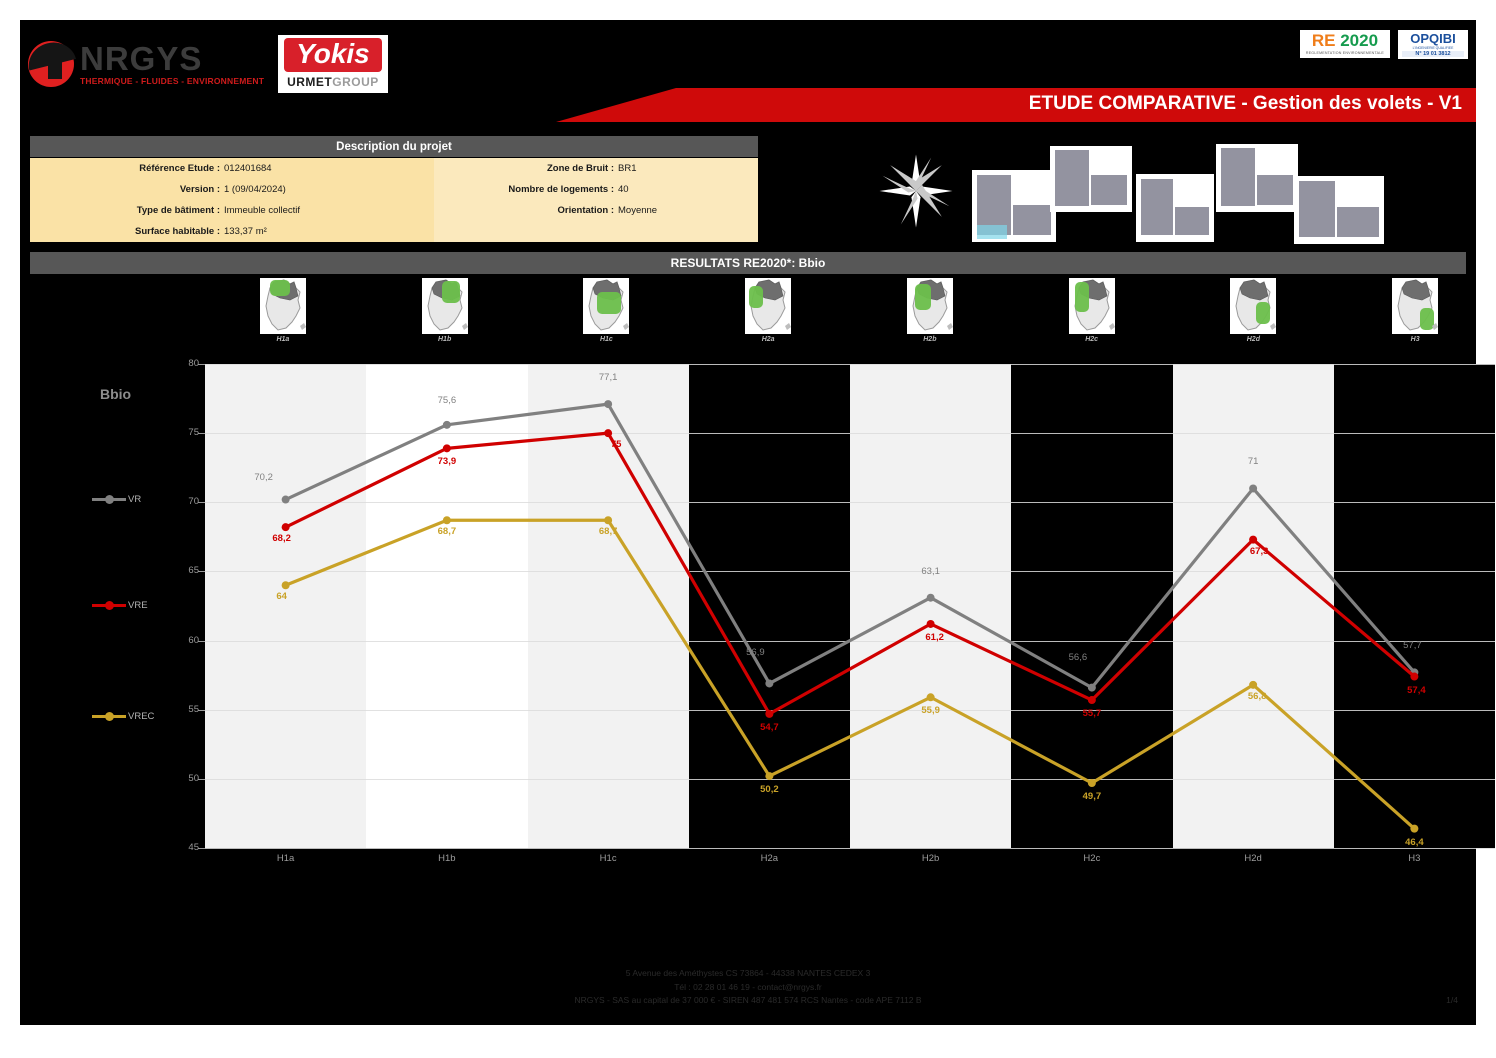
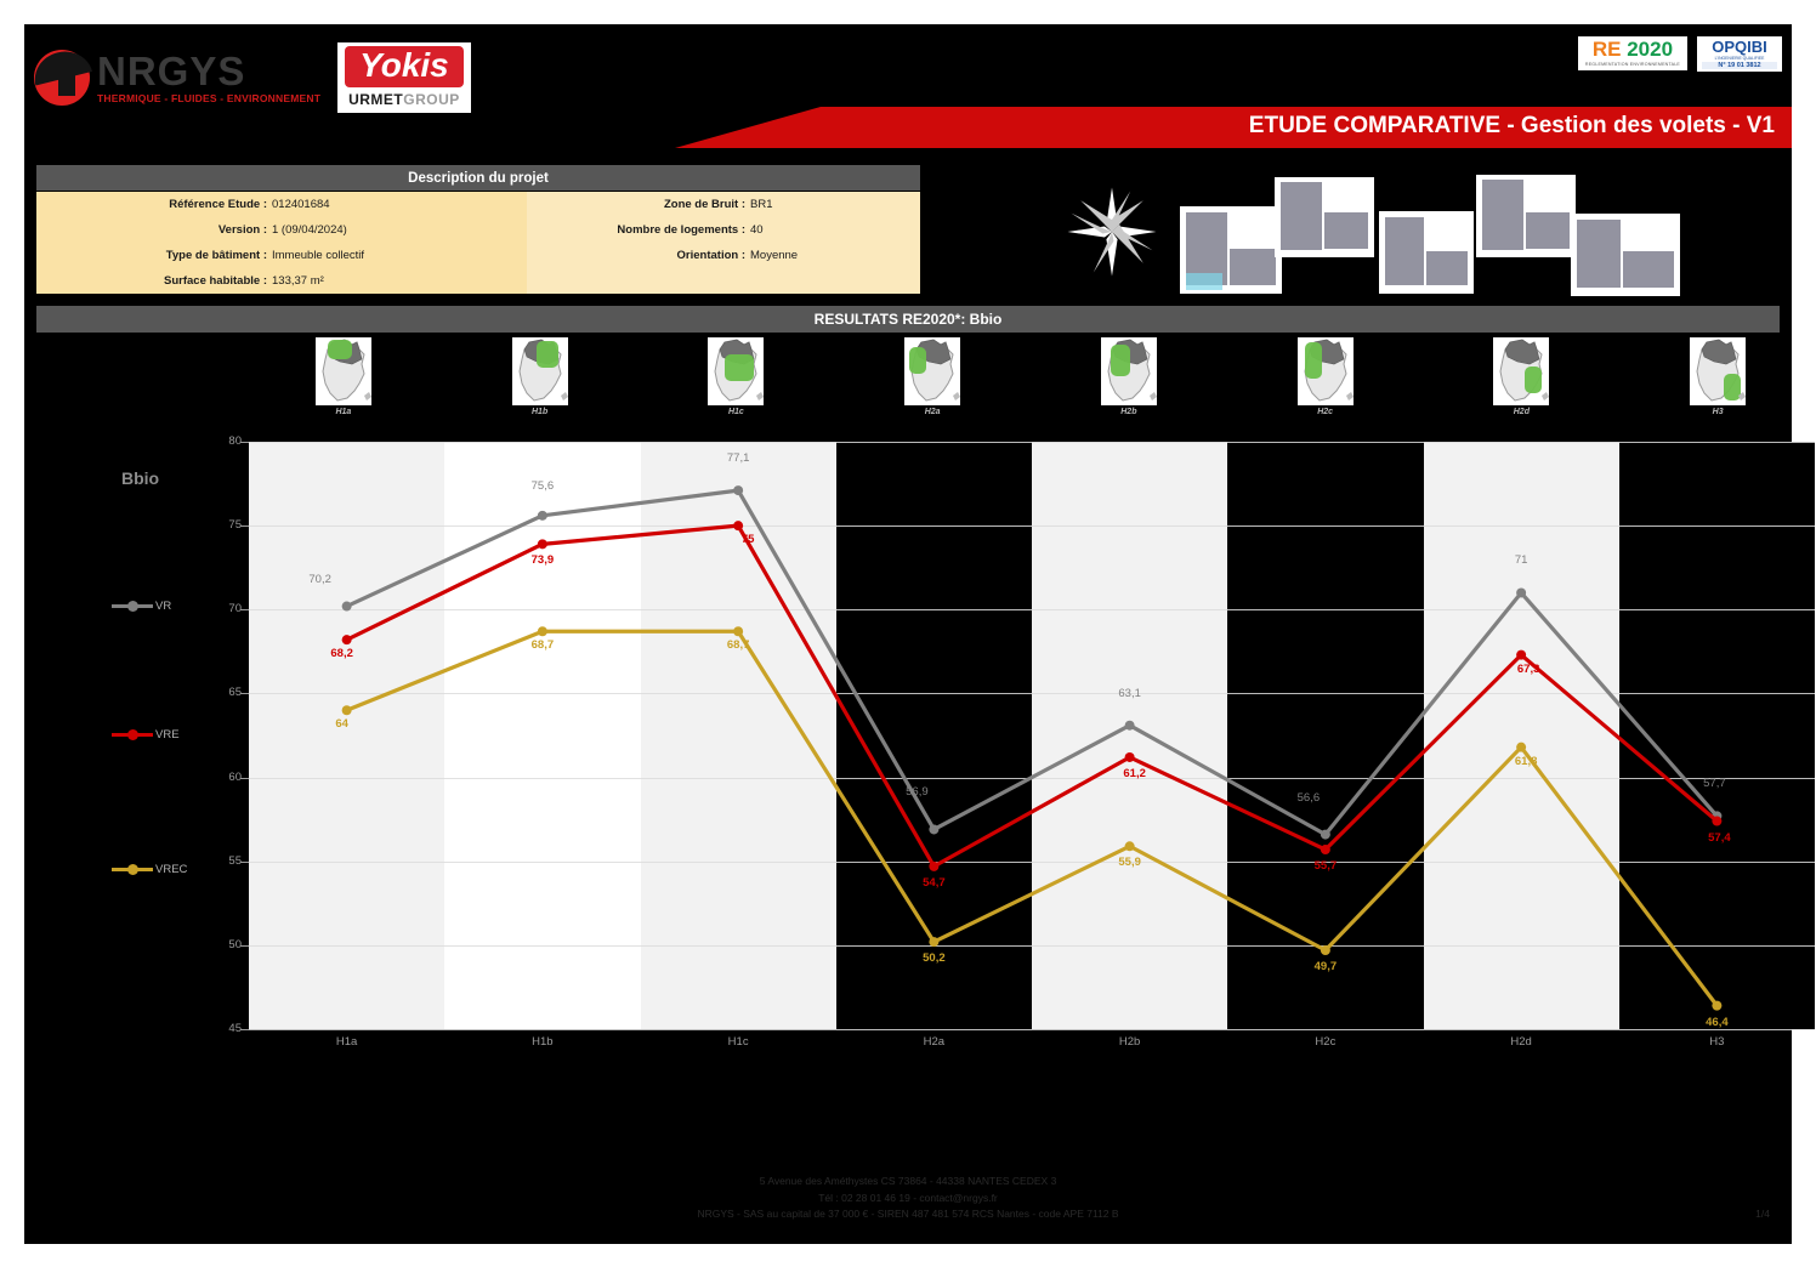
VREC/H2d: 56,8 -> 61,8
